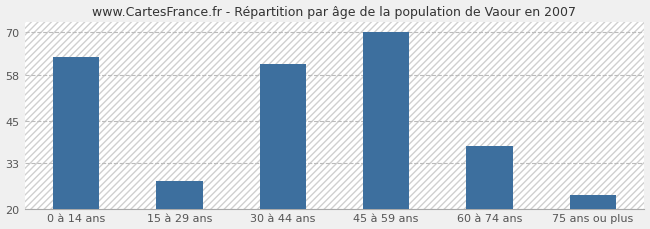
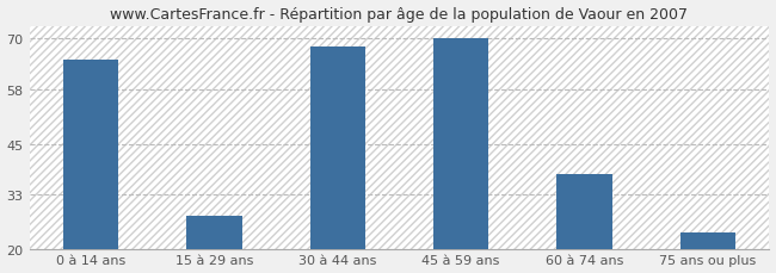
0 à 14 ans: 63 -> 65
30 à 44 ans: 61 -> 68
